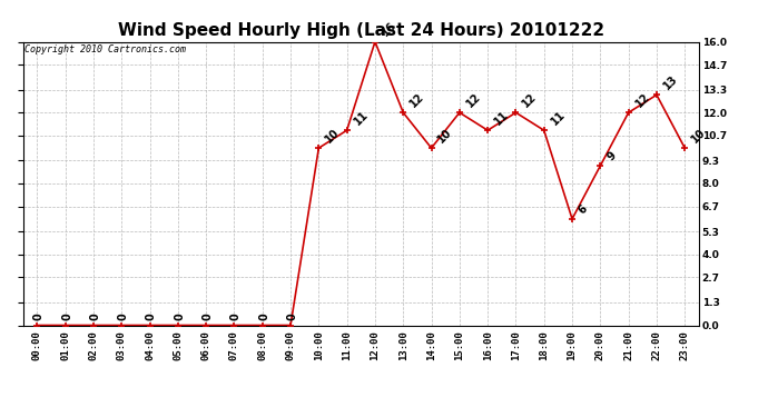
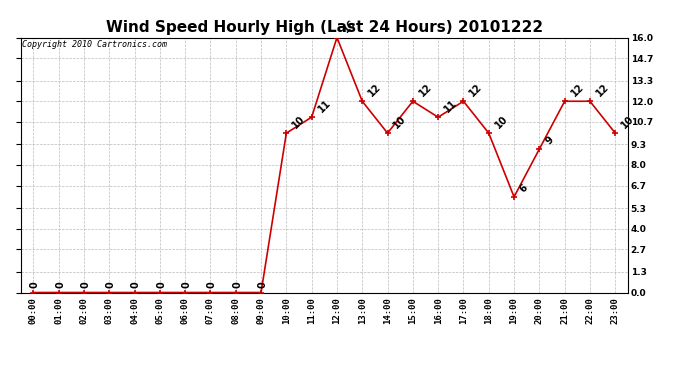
18:00: 11 -> 10
22:00: 13 -> 12
